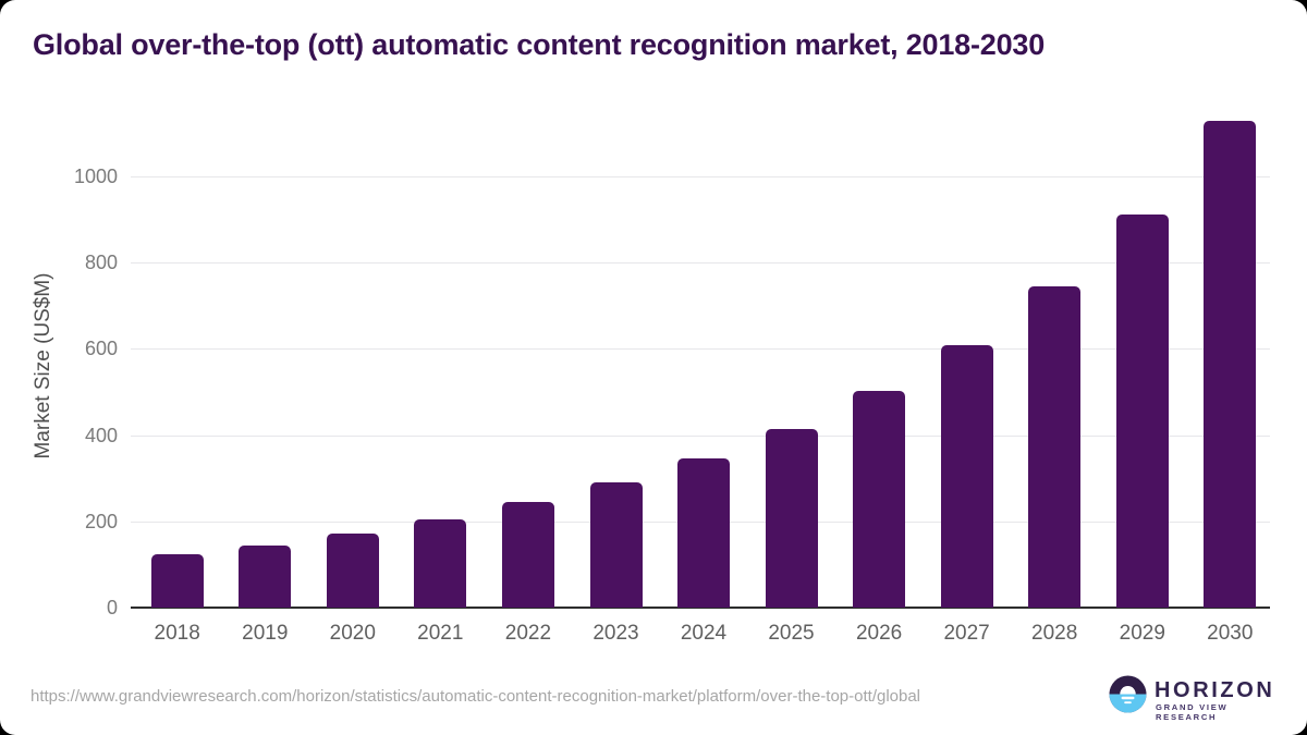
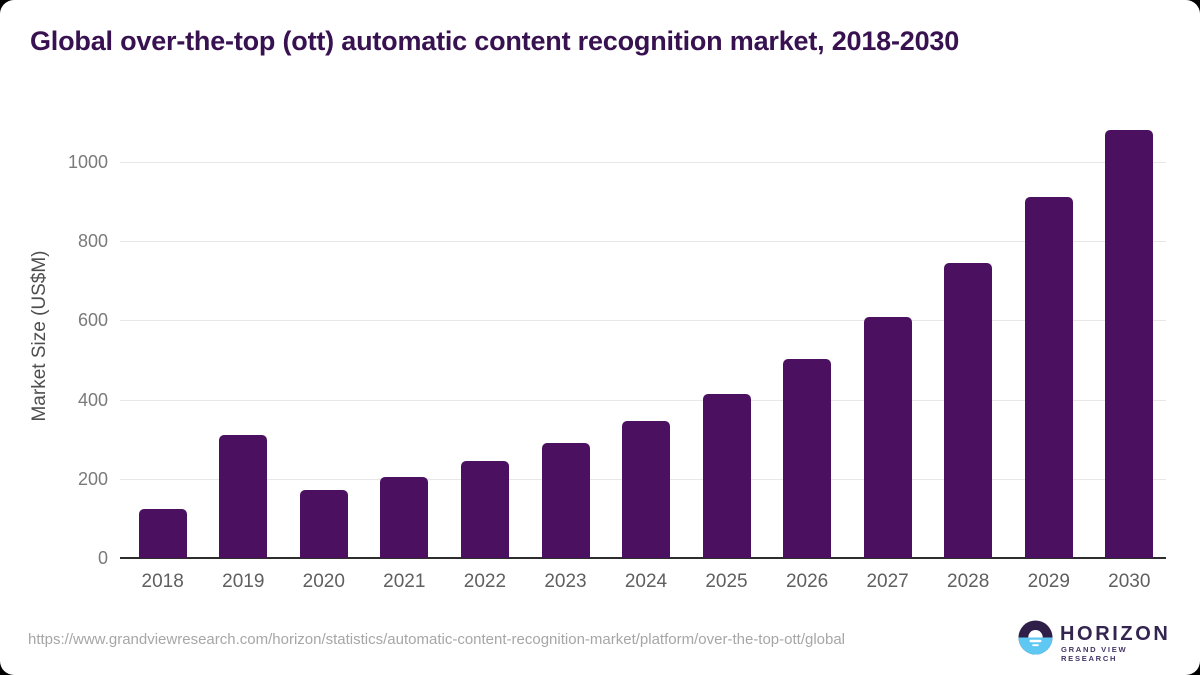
2019: 140 -> 310
2030: 1130 -> 1080
